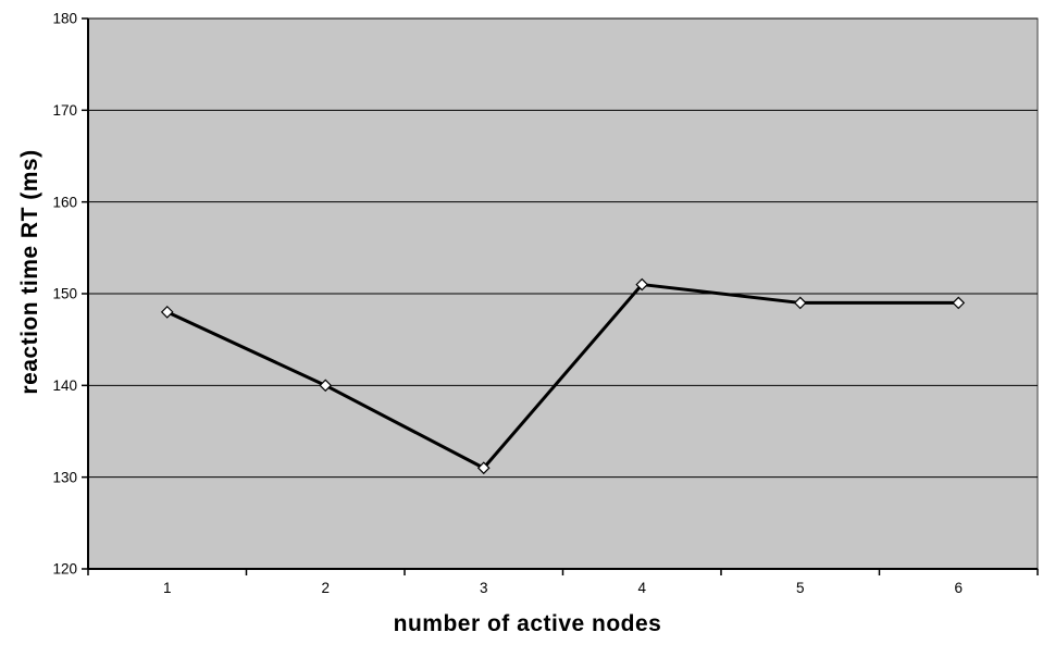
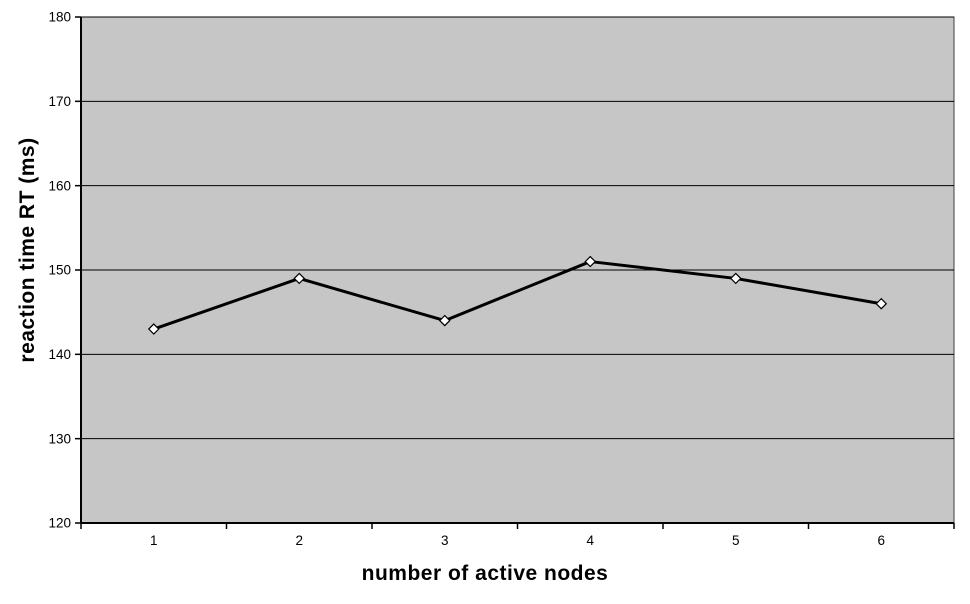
1: 148 -> 143
2: 140 -> 149
3: 131 -> 144
6: 149 -> 146
